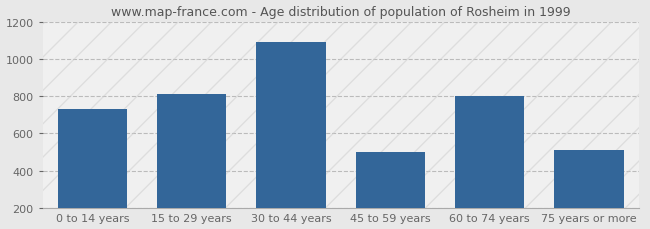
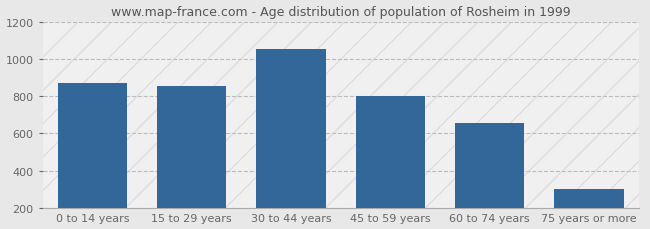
0 to 14 years: 730 -> 870
15 to 29 years: 810 -> 860
30 to 44 years: 1090 -> 1050
45 to 59 years: 500 -> 800
60 to 74 years: 800 -> 660
75 years or more: 510 -> 300
